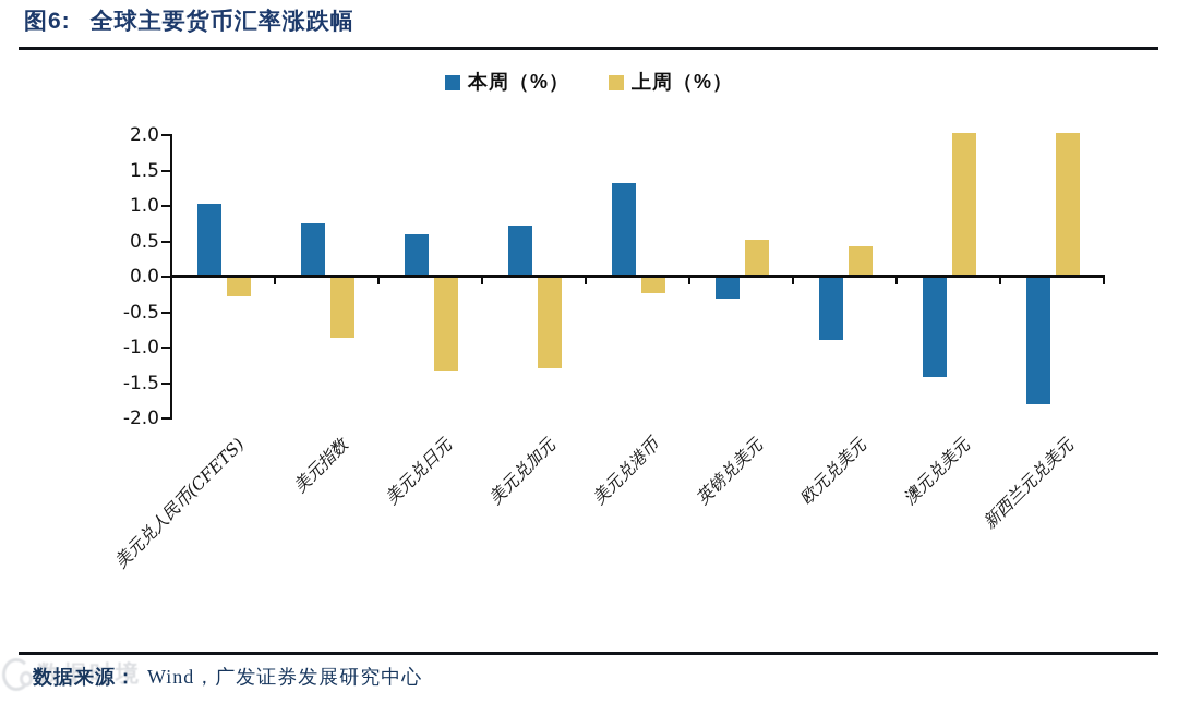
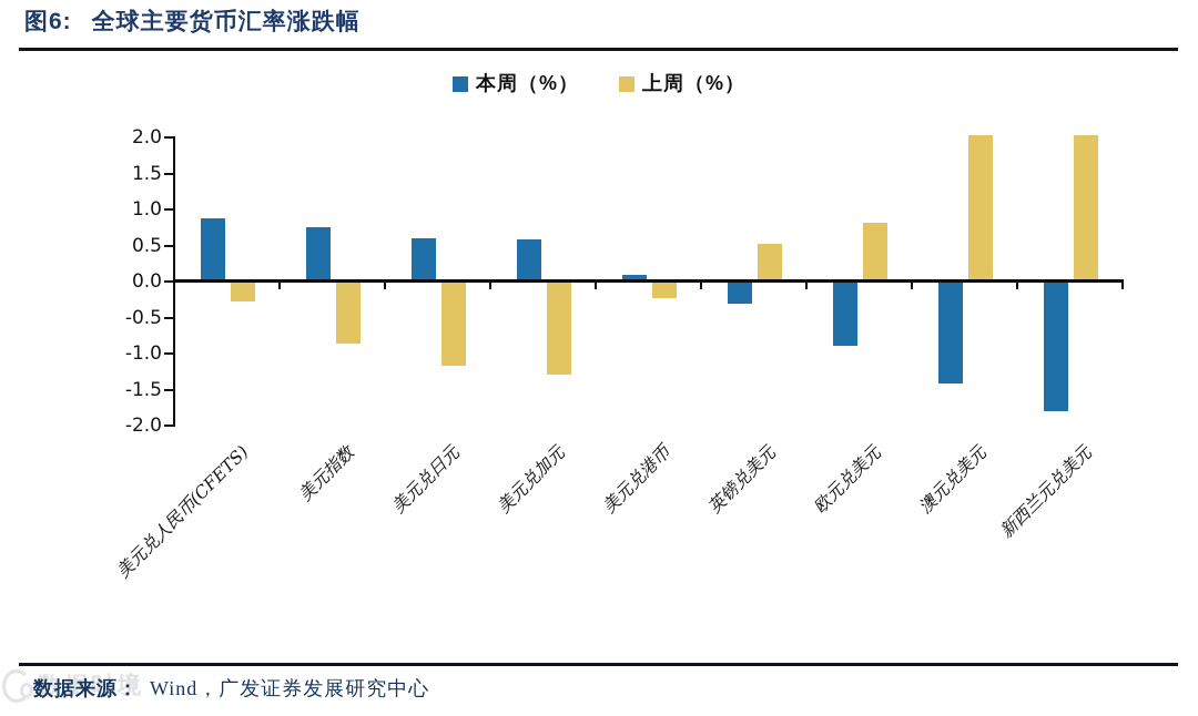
本周（%）/美元兑人民币(CFETS): 1.0 -> 0.8
上周（%）/美元兑日元: -1.3 -> -1.1
本周（%）/美元兑加元: 0.7 -> 0.6
本周（%）/美元兑港币: 1.3 -> 0.1
上周（%）/欧元兑美元: 0.4 -> 0.8
